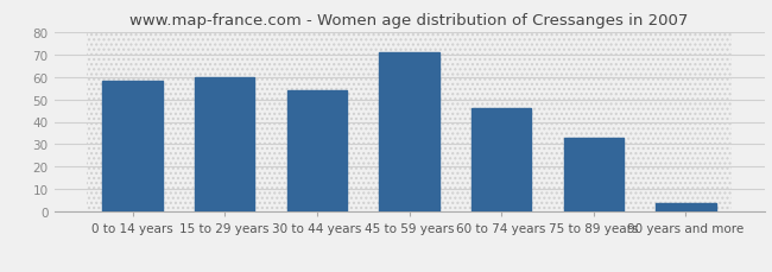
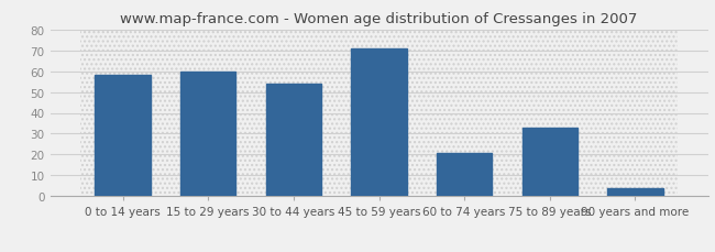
60 to 74 years: 46 -> 21
